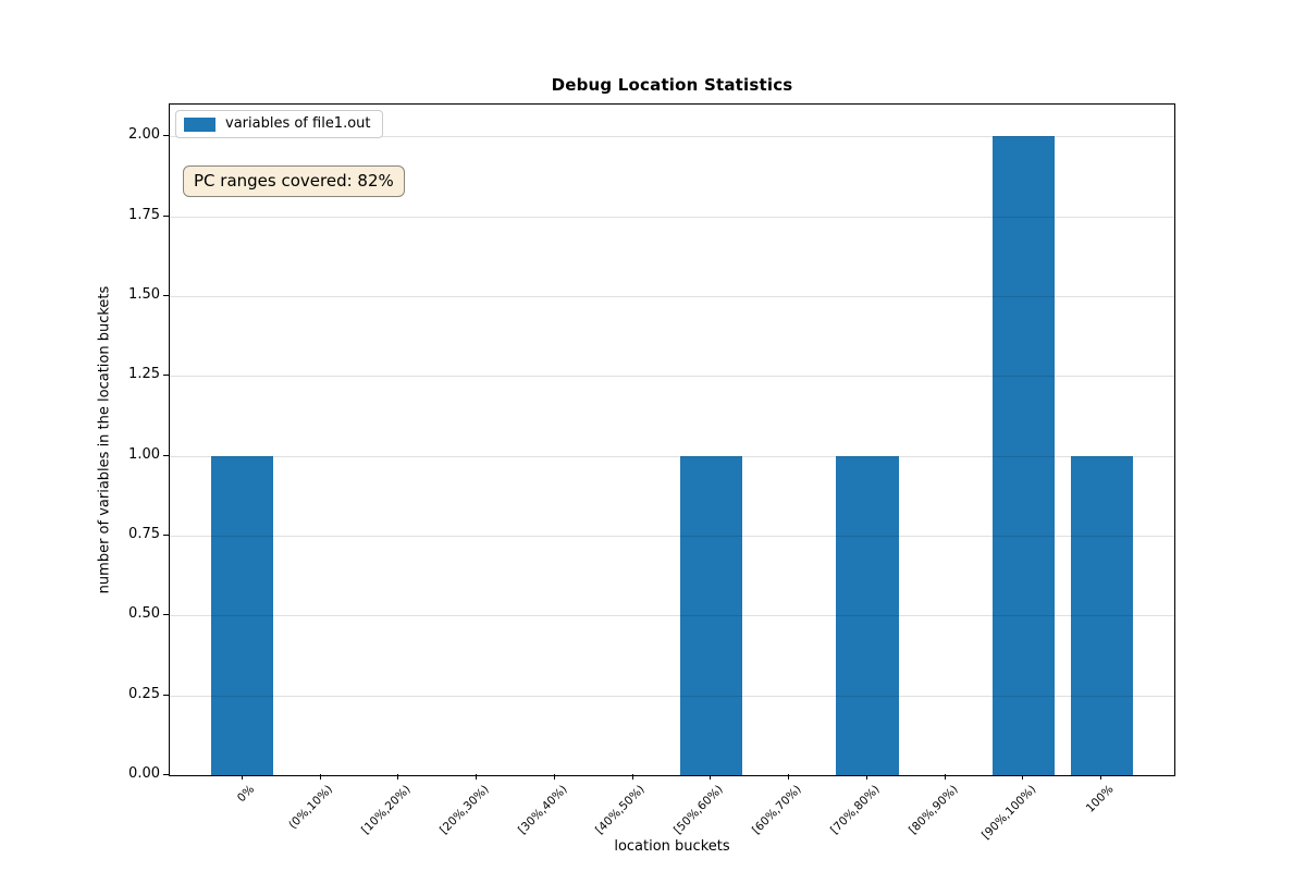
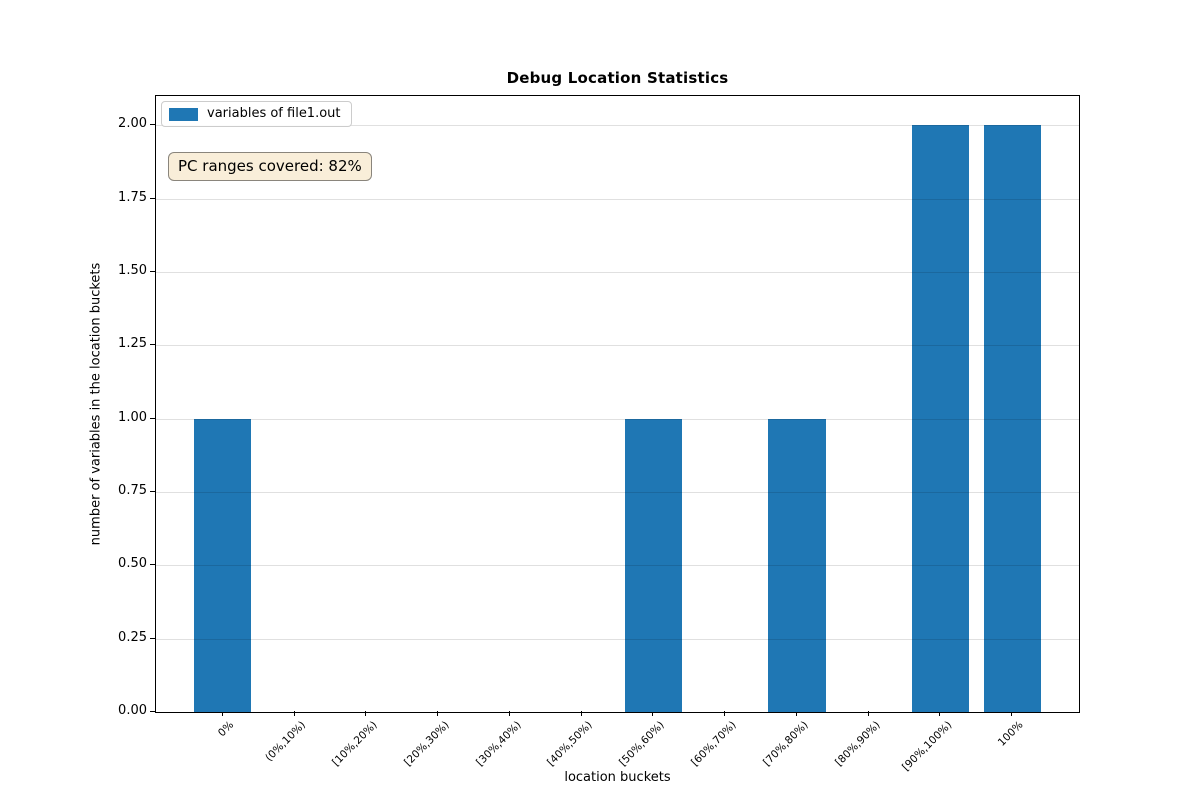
100%: 1 -> 2
